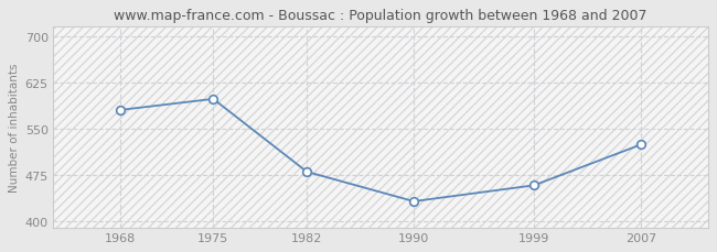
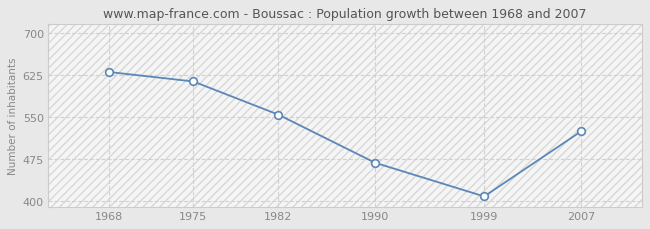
1968: 580 -> 630
1975: 598 -> 613
1982: 480 -> 554
1990: 432 -> 468
1999: 458 -> 408
